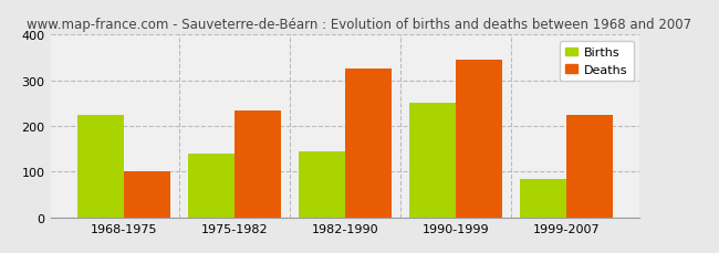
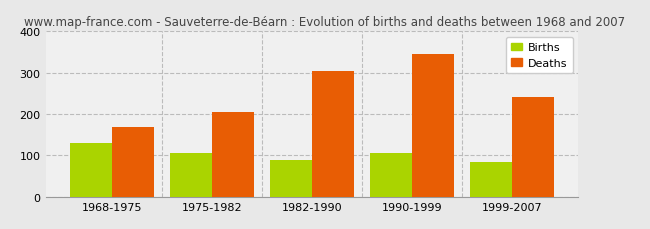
Births/1968-1975: 225 -> 130
Deaths/1968-1975: 100 -> 168
Births/1975-1982: 140 -> 107
Deaths/1975-1982: 235 -> 205
Births/1982-1990: 145 -> 88
Deaths/1982-1990: 325 -> 305
Births/1990-1999: 250 -> 105
Deaths/1999-2007: 225 -> 240
